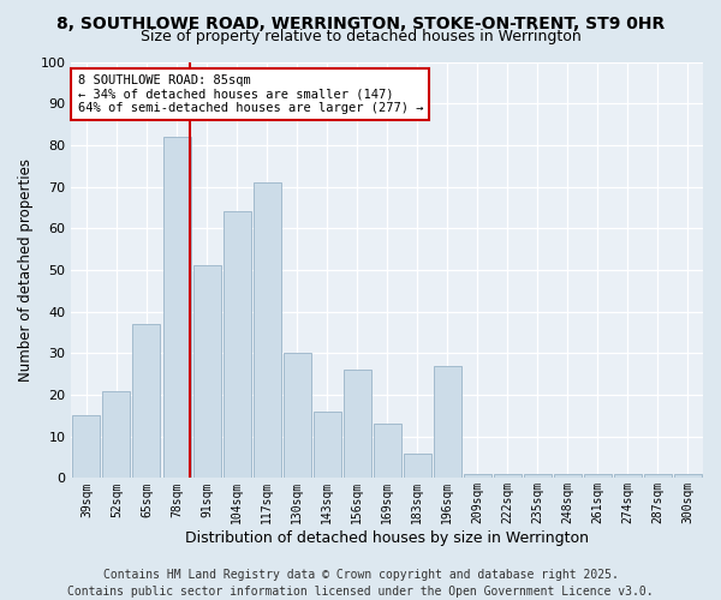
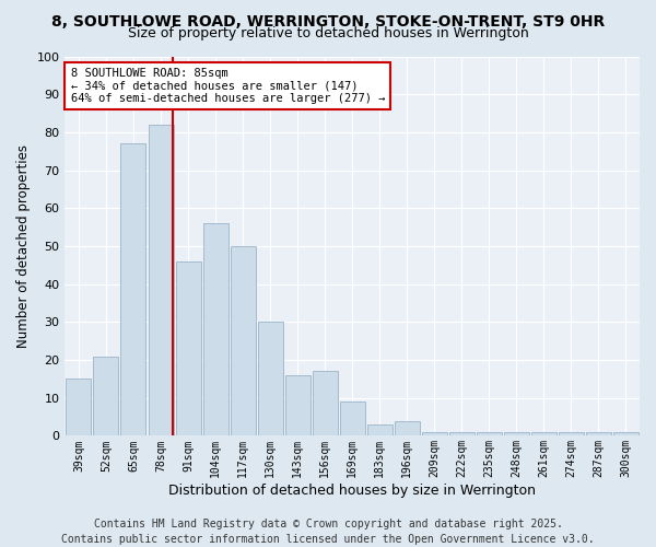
65sqm: 37 -> 77
91sqm: 51 -> 46
104sqm: 64 -> 56
117sqm: 71 -> 50
156sqm: 26 -> 17
169sqm: 13 -> 9
183sqm: 6 -> 3
196sqm: 27 -> 4
